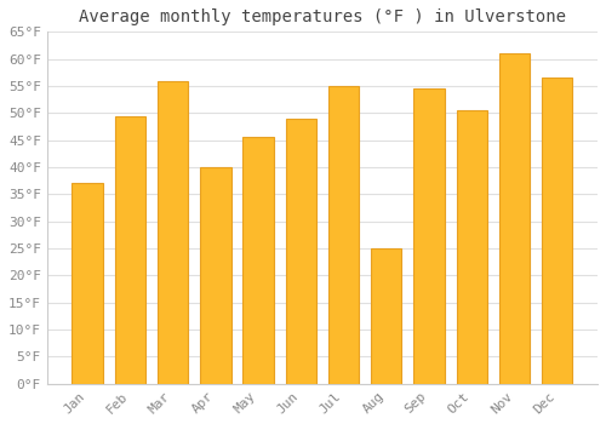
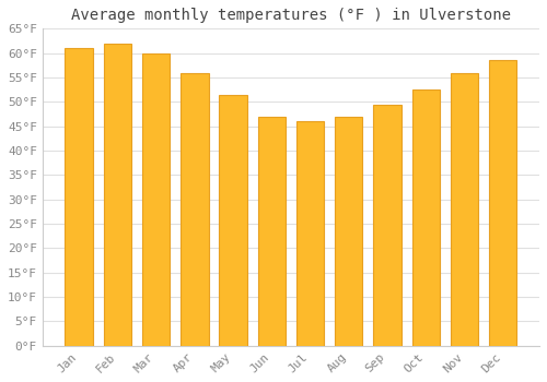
Jan: 37.0°F -> 61.0°F
Feb: 49.5°F -> 62.0°F
Mar: 56.0°F -> 60.0°F
Apr: 40.0°F -> 56.0°F
May: 45.5°F -> 51.5°F
Jun: 49.0°F -> 47.0°F
Jul: 55.0°F -> 46.0°F
Aug: 25.0°F -> 47.0°F
Sep: 54.5°F -> 49.5°F
Oct: 50.5°F -> 52.5°F
Nov: 61.0°F -> 56.0°F
Dec: 56.5°F -> 58.5°F
